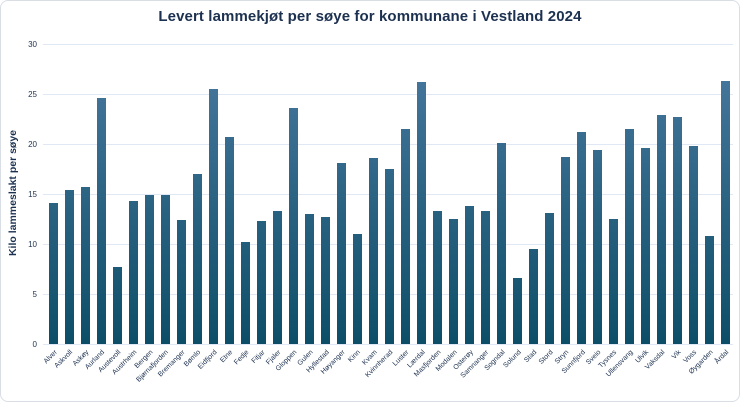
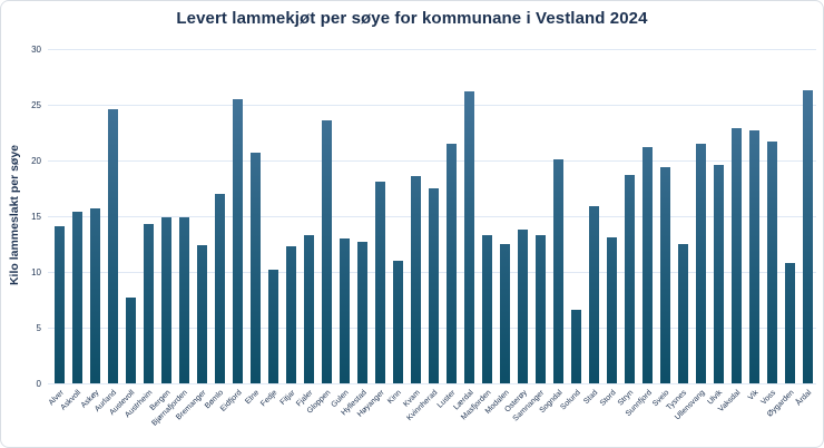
Stad: 9.5 -> 15.9
Voss: 19.8 -> 21.7
